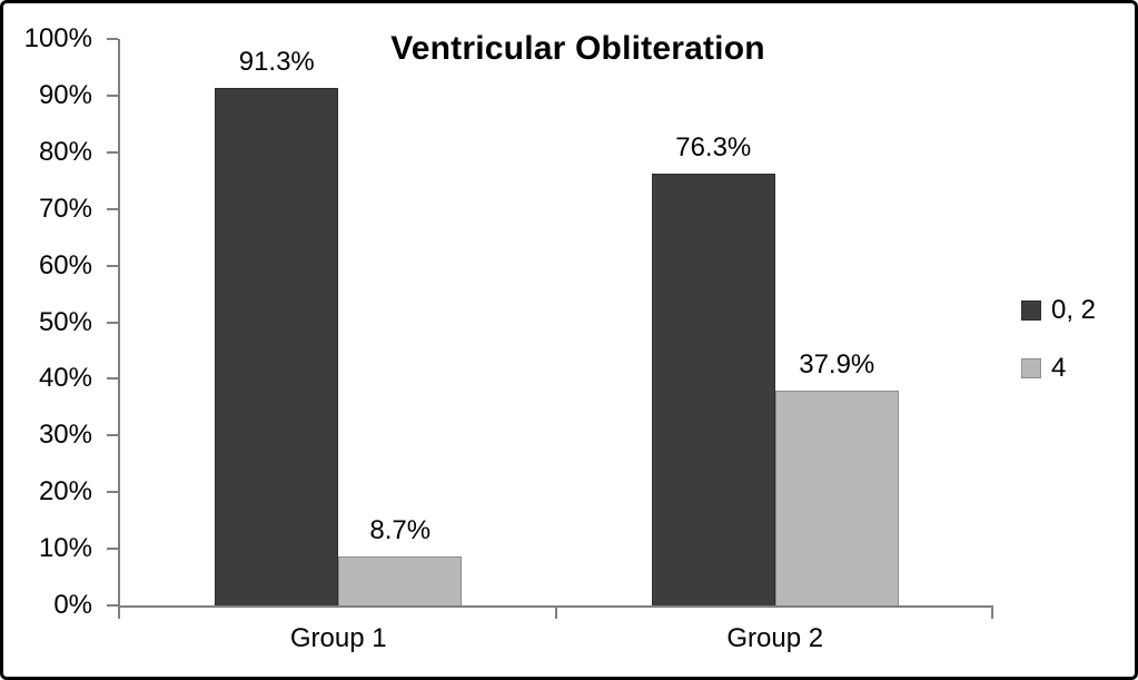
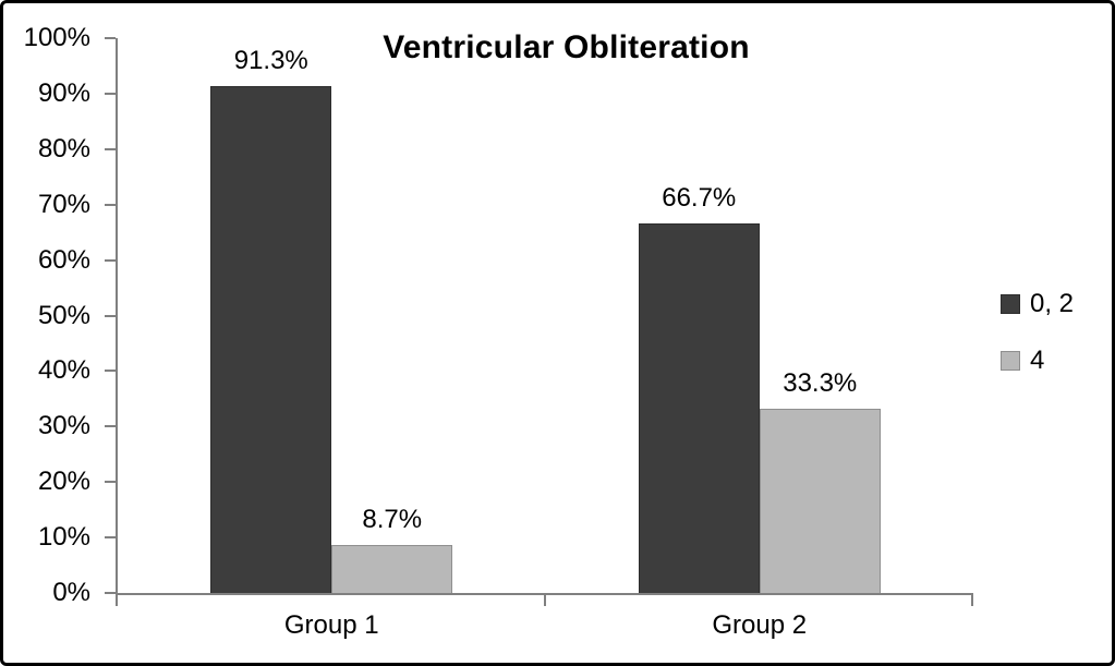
0, 2/Group 2: 76.3% -> 66.7%
4/Group 2: 37.9% -> 33.3%
